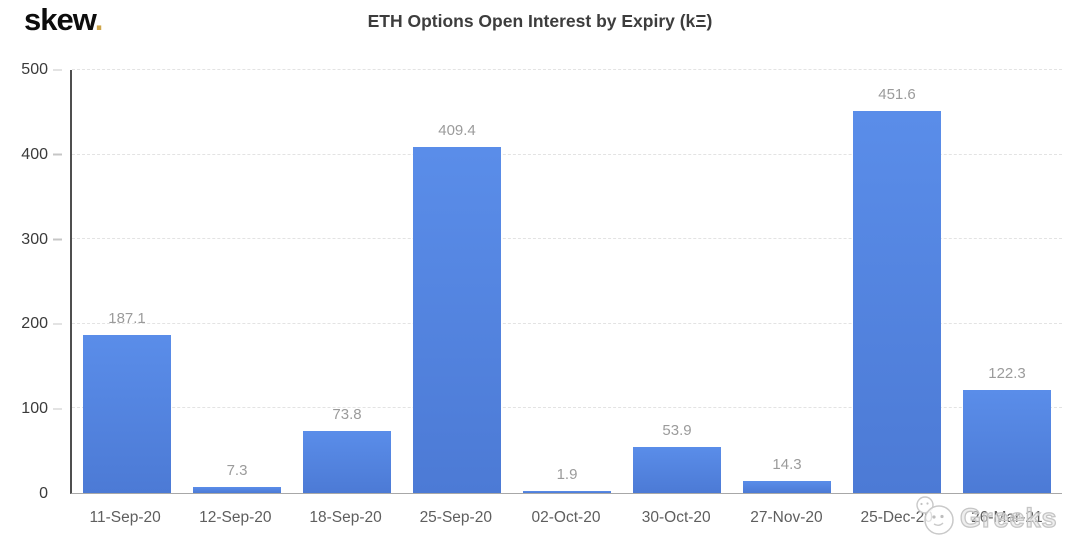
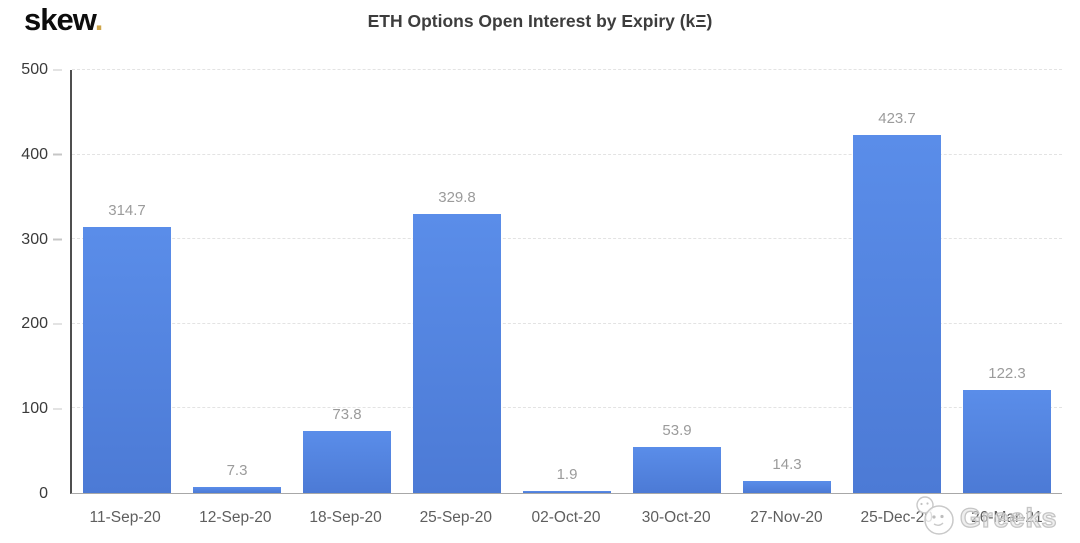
11-Sep-20: 187.1 -> 314.7
25-Sep-20: 409.4 -> 329.8
25-Dec-20: 451.6 -> 423.7
